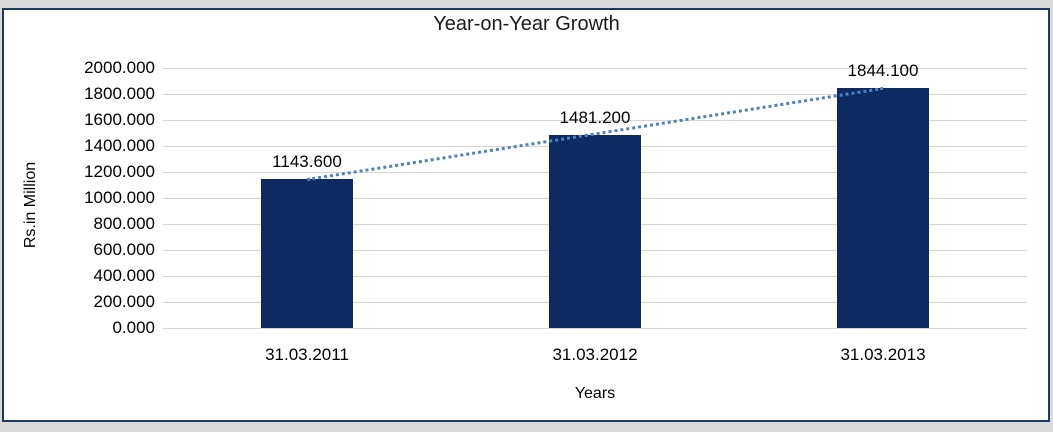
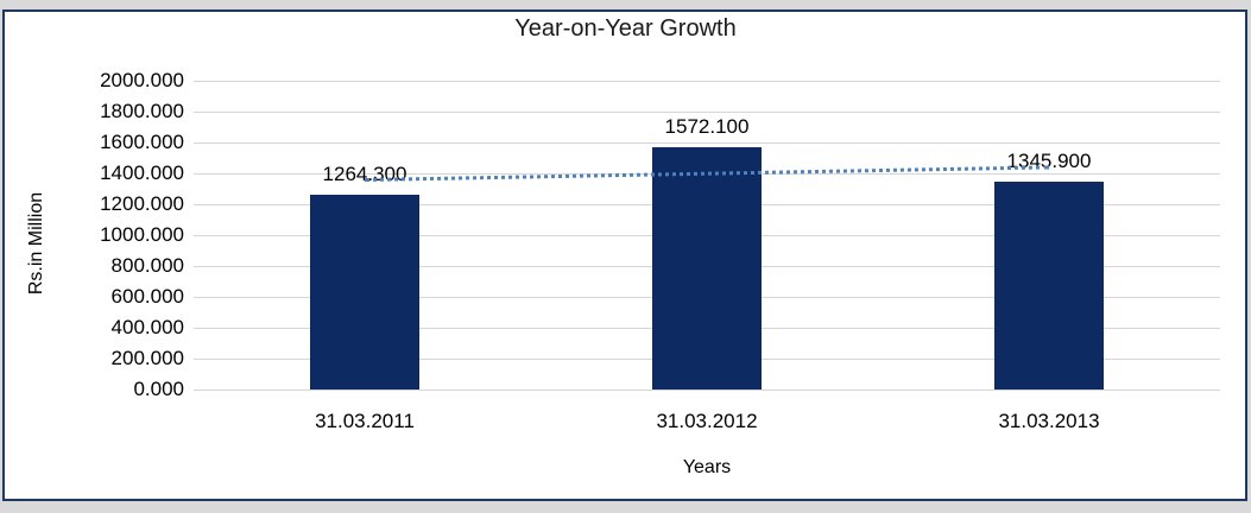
31.03.2011: 1143.600 -> 1264.300
31.03.2012: 1481.200 -> 1572.100
31.03.2013: 1844.100 -> 1345.900
